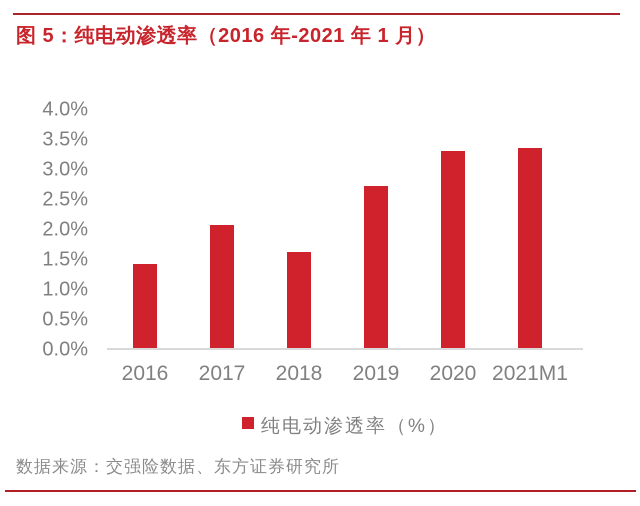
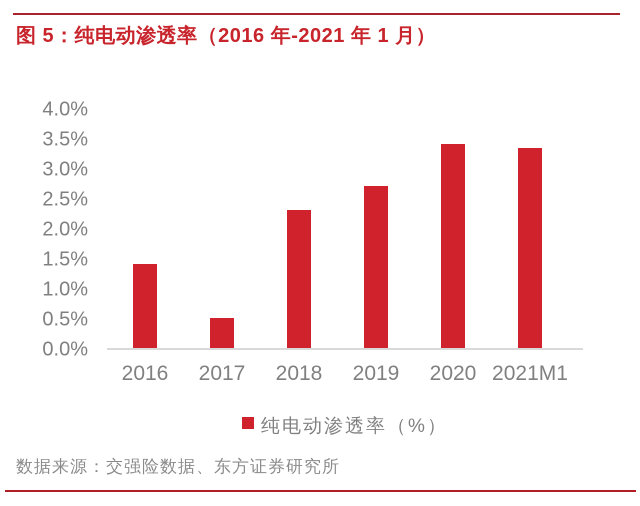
2017: 2.0% -> 0.5%
2018: 1.6% -> 2.3%
2020: 3.3% -> 3.4%
